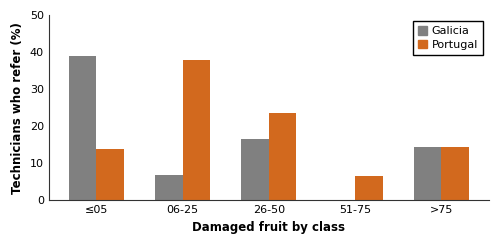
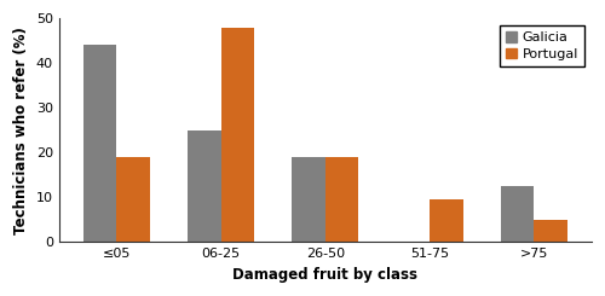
Galicia/≤05: 39.0 -> 44.0
Portugal/≤05: 14.0 -> 19.0
Galicia/06-25: 7.0 -> 25.0
Portugal/06-25: 38.0 -> 48.0
Galicia/26-50: 16.5 -> 19.0
Portugal/26-50: 23.5 -> 19.0
Portugal/51-75: 6.5 -> 9.5
Galicia/>75: 14.5 -> 12.5
Portugal/>75: 14.5 -> 5.0
